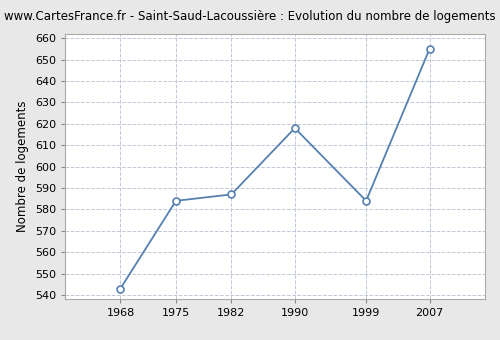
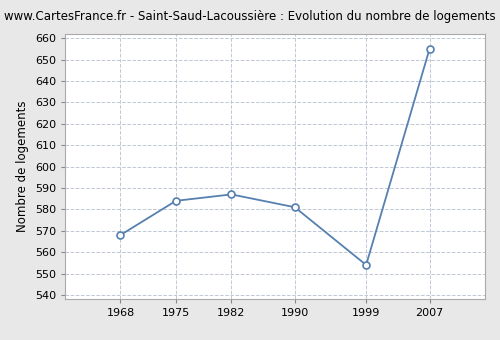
1968: 543 -> 568
1990: 618 -> 581
1999: 584 -> 554
